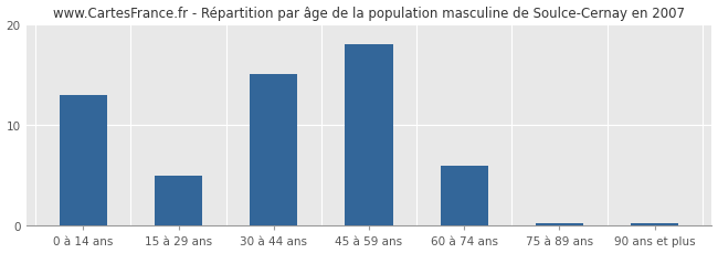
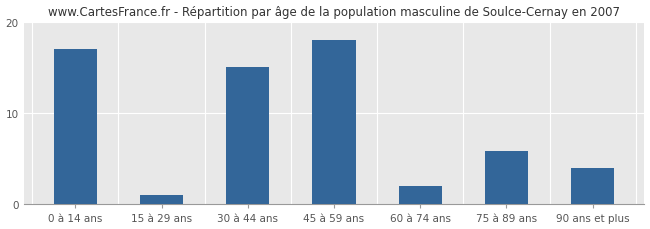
0 à 14 ans: 13.0 -> 17.0
15 à 29 ans: 5.0 -> 1.0
60 à 74 ans: 6.0 -> 2.0
75 à 89 ans: 0.3 -> 5.8
90 ans et plus: 0.3 -> 4.0
